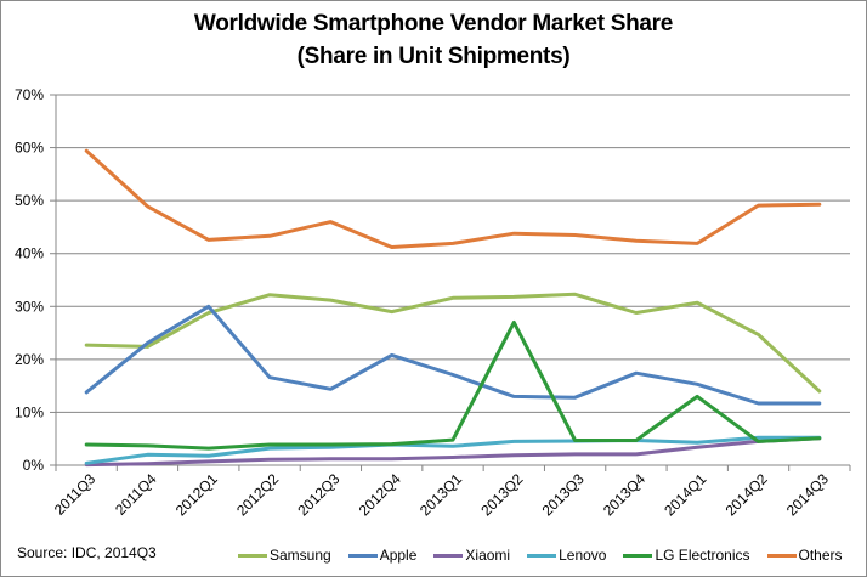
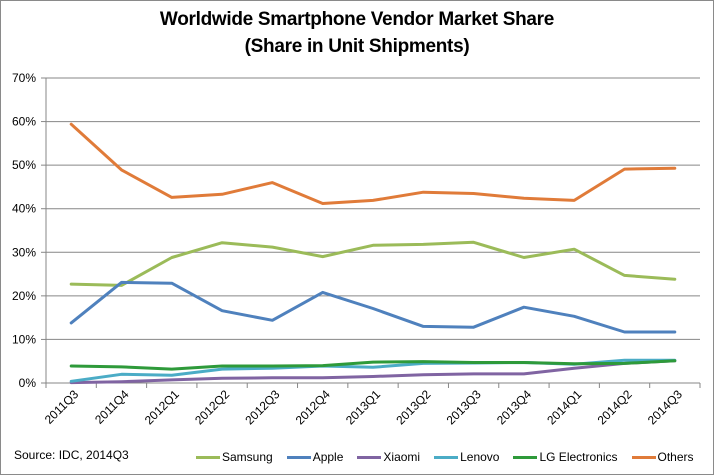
Apple/2012Q1: 30% -> 23%
LG Electronics/2013Q2: 27% -> 5%
LG Electronics/2014Q1: 13% -> 4%
Samsung/2014Q3: 14% -> 24%
